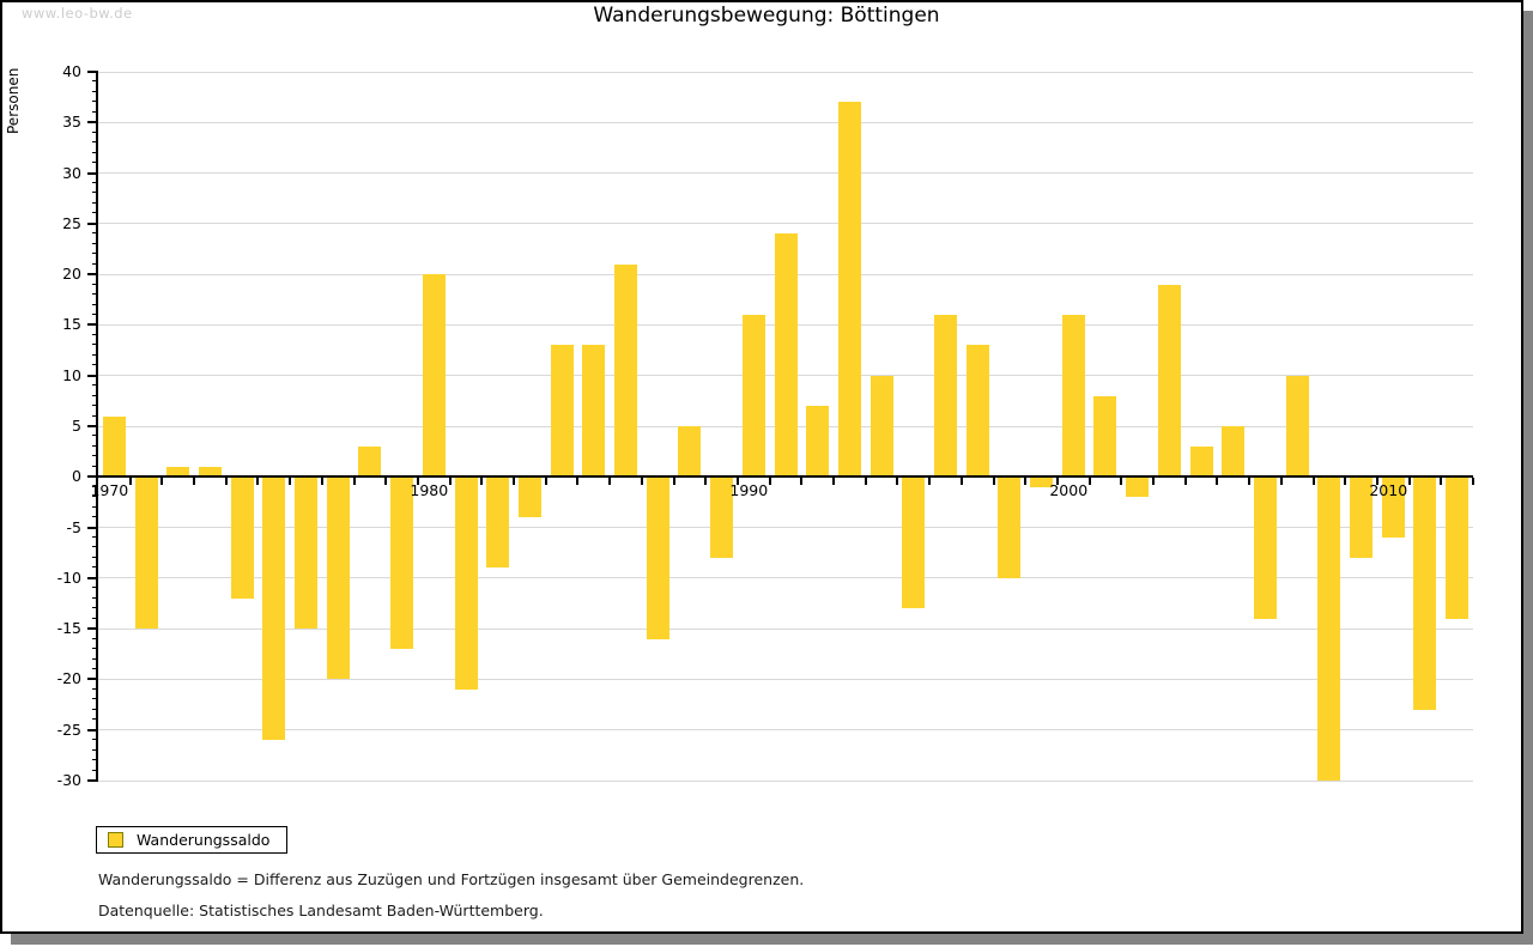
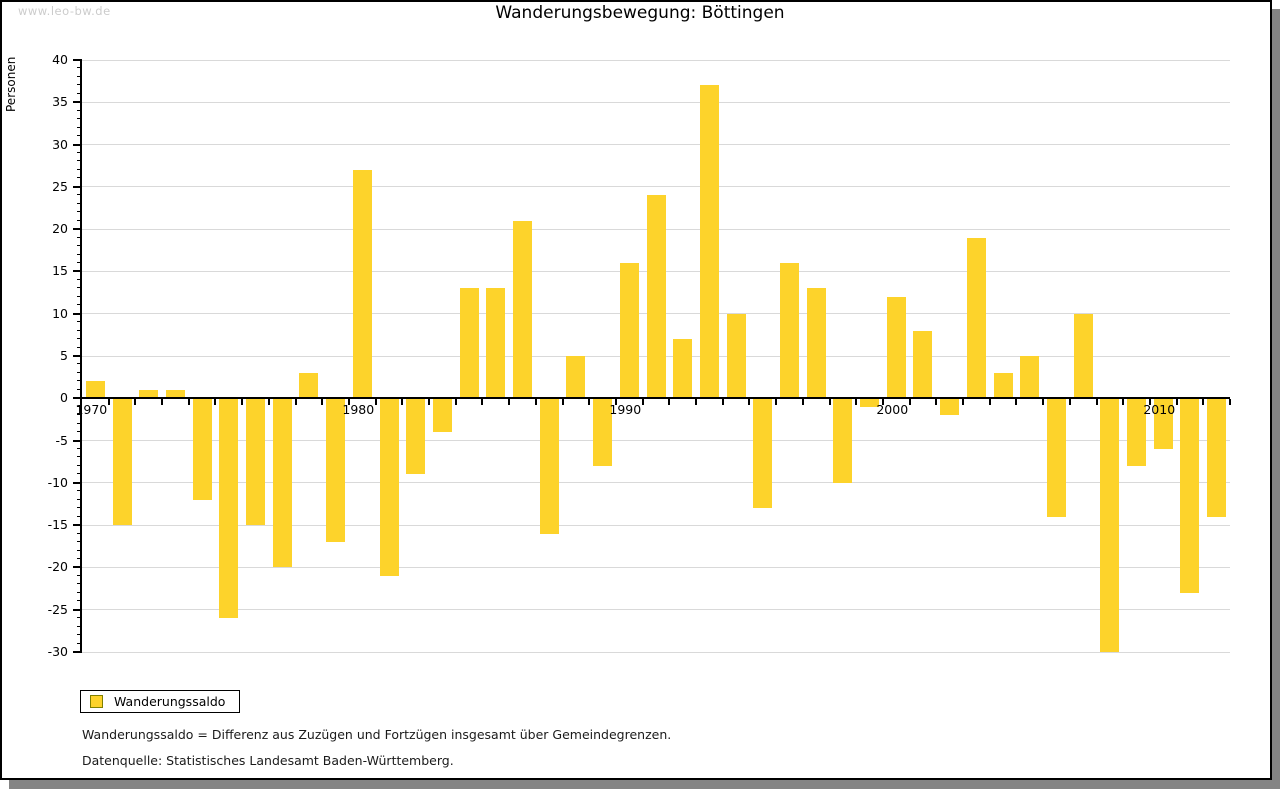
1970: 6 -> 2
1980: 20 -> 27
2000: 16 -> 12
